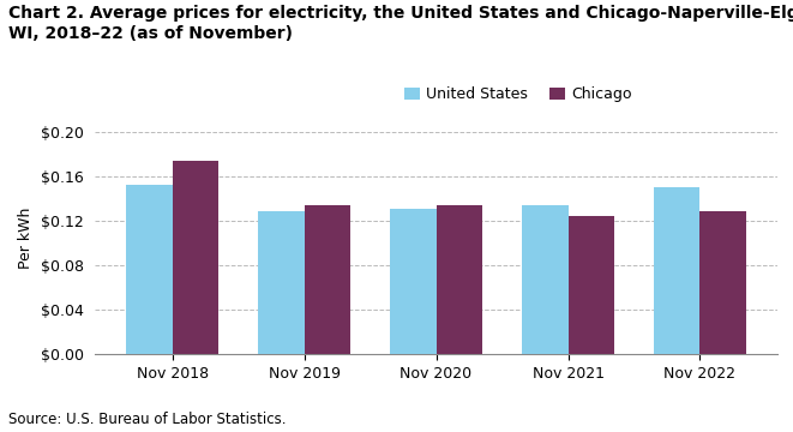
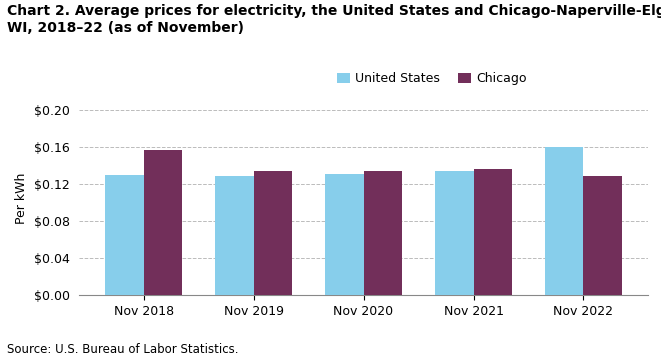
United States/Nov 2018: $0.152 -> $0.130
Chicago/Nov 2018: $0.174 -> $0.157
Chicago/Nov 2021: $0.124 -> $0.136
United States/Nov 2022: $0.150 -> $0.160
